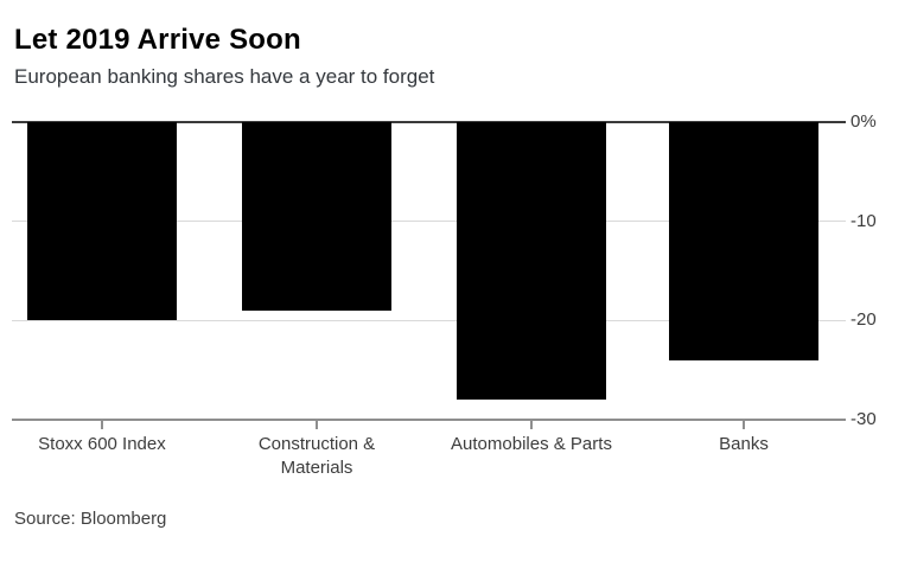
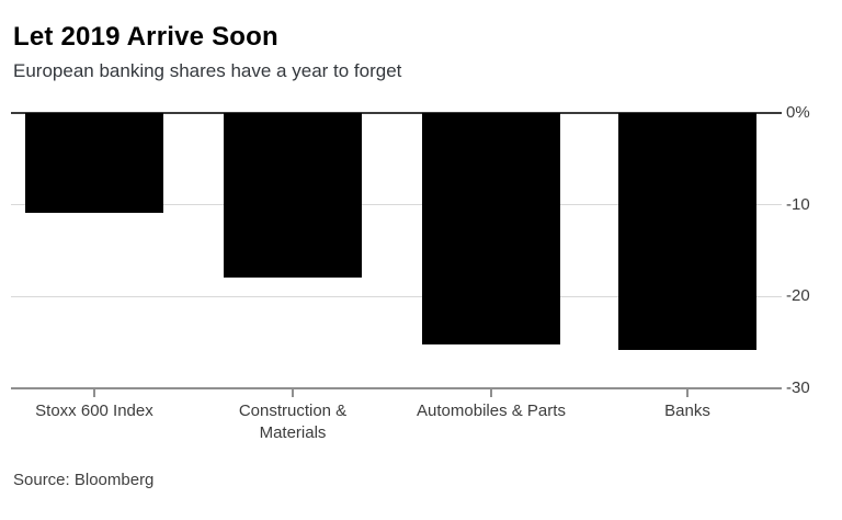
Stoxx 600 Index: -20% -> -11%
Construction & Materials: -19% -> -18%
Automobiles & Parts: -28% -> -25%
Banks: -24% -> -26%
